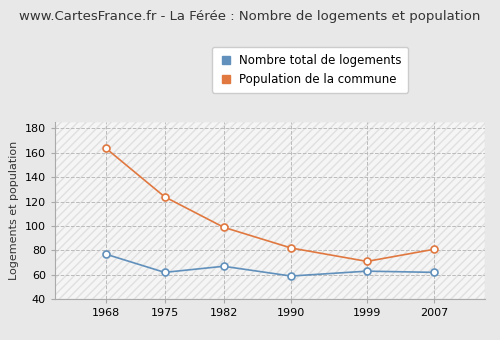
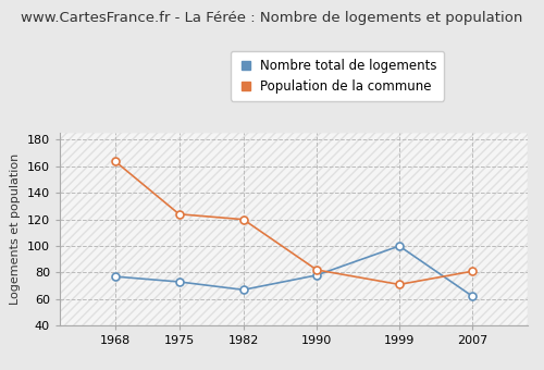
Nombre total de logements/1975: 62 -> 73
Population de la commune/1982: 99 -> 120
Nombre total de logements/1990: 59 -> 78
Nombre total de logements/1999: 63 -> 100
